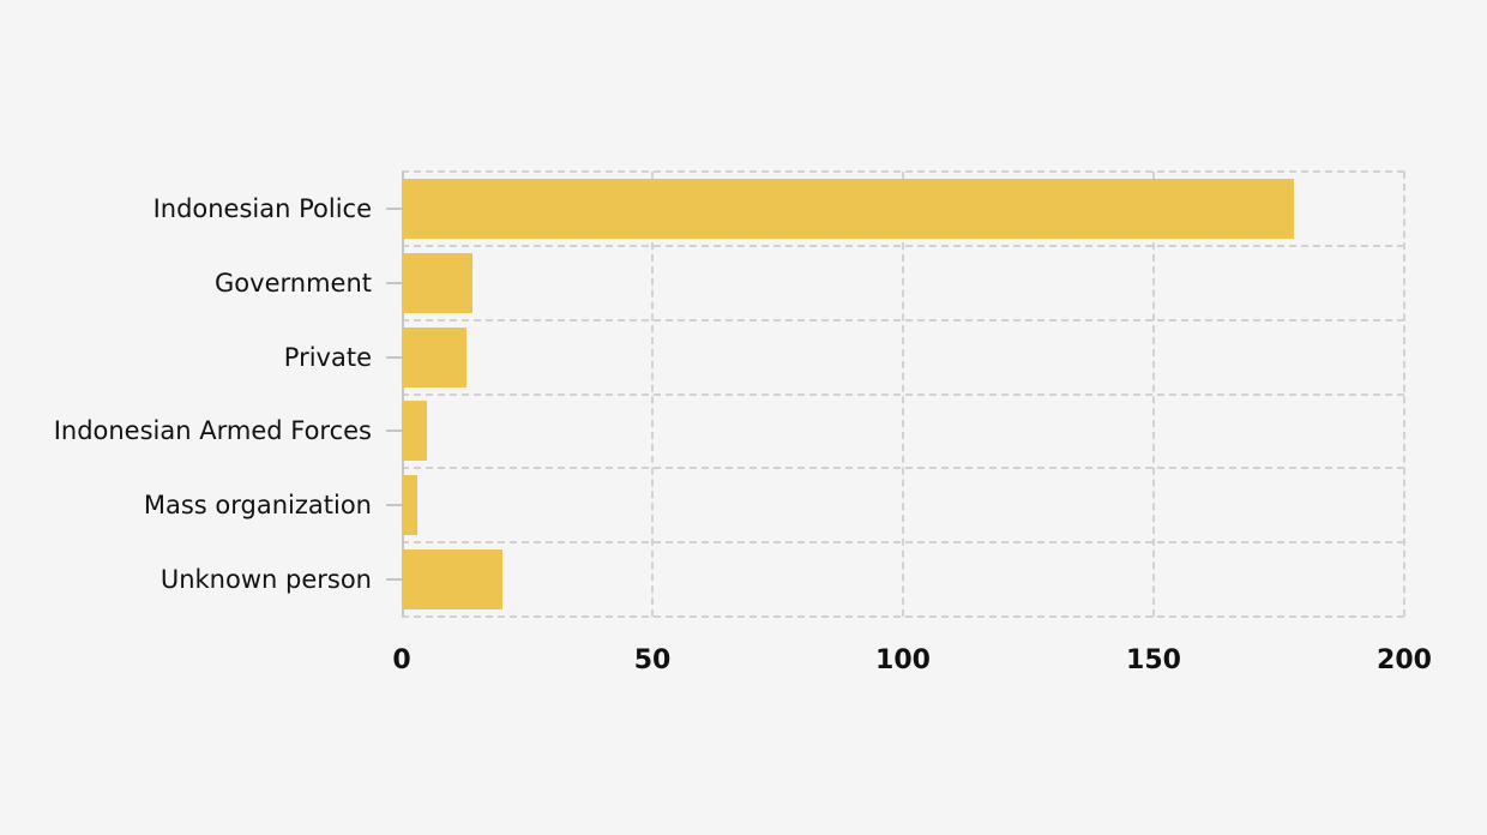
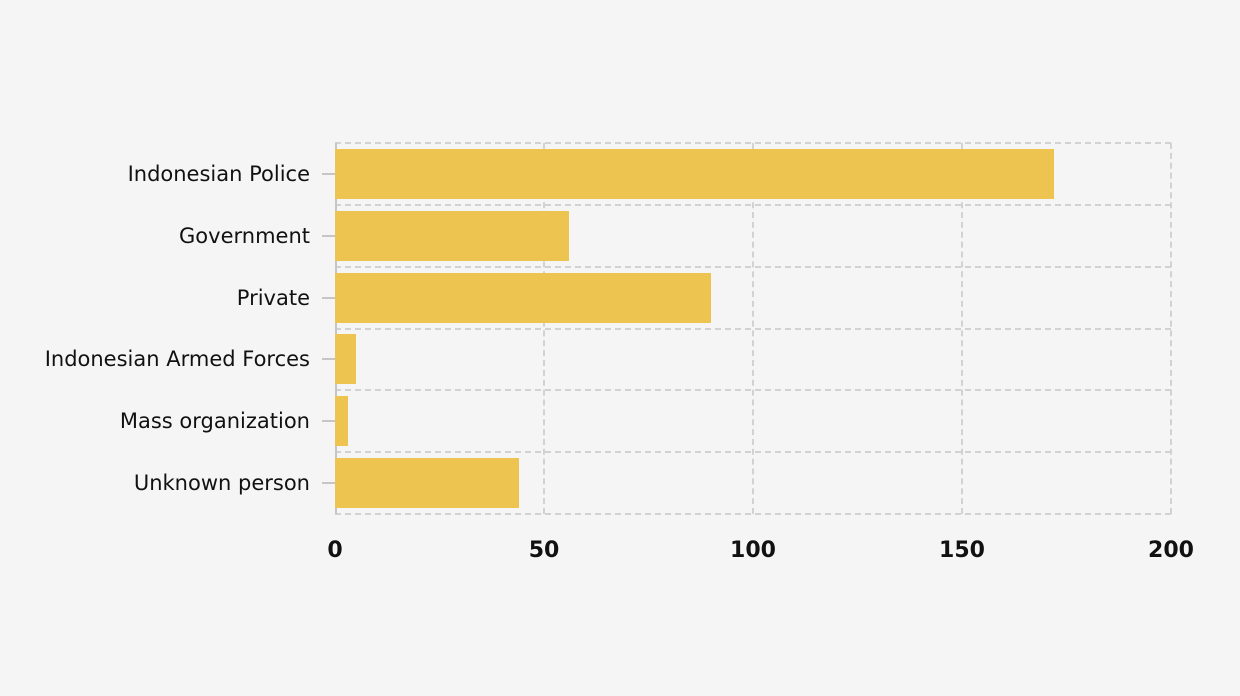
Indonesian Police: 178 -> 172
Government: 14 -> 56
Private: 13 -> 90
Unknown person: 20 -> 44
